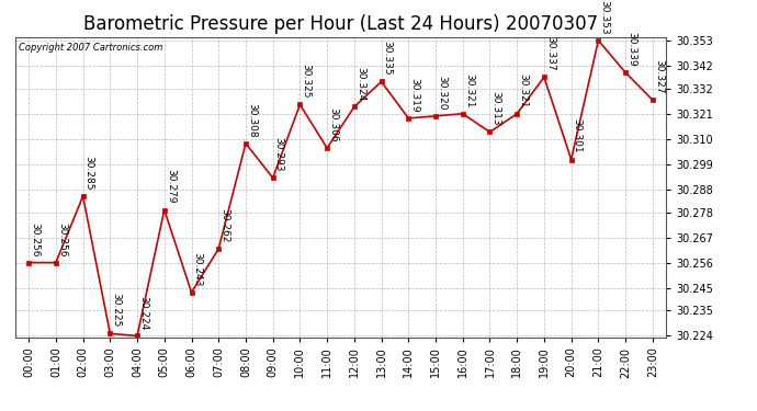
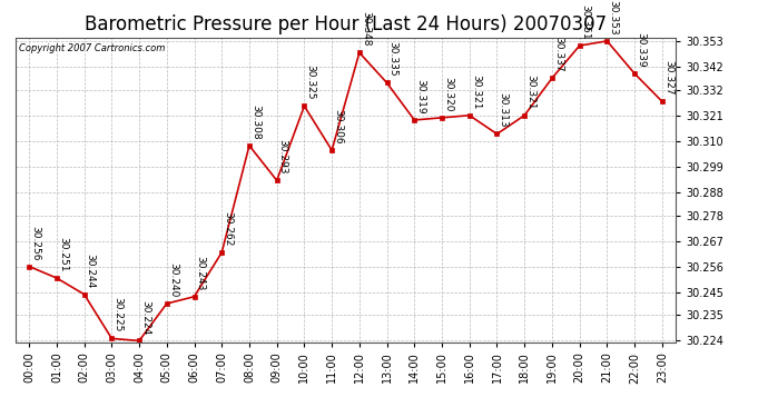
01:00: 30.256 -> 30.251
02:00: 30.285 -> 30.244
05:00: 30.279 -> 30.240
12:00: 30.324 -> 30.348
20:00: 30.301 -> 30.351
